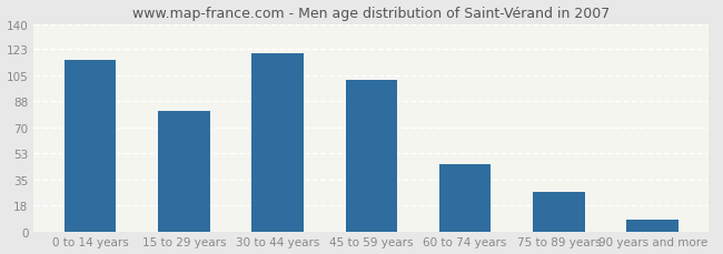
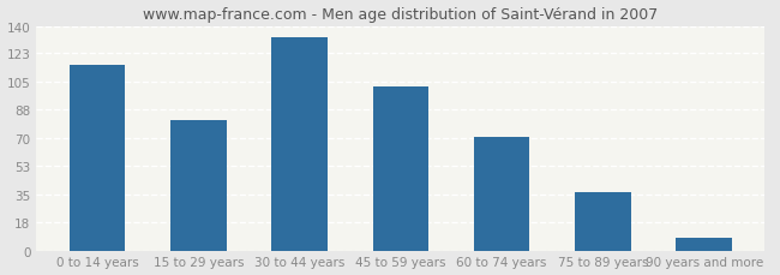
30 to 44 years: 120 -> 133
60 to 74 years: 45 -> 71
75 to 89 years: 27 -> 36
